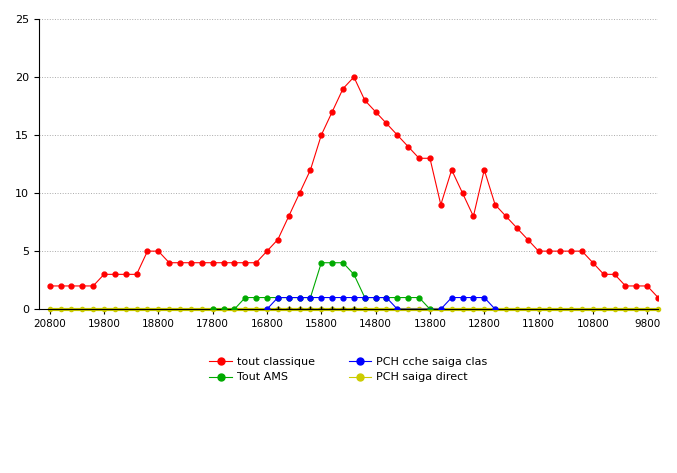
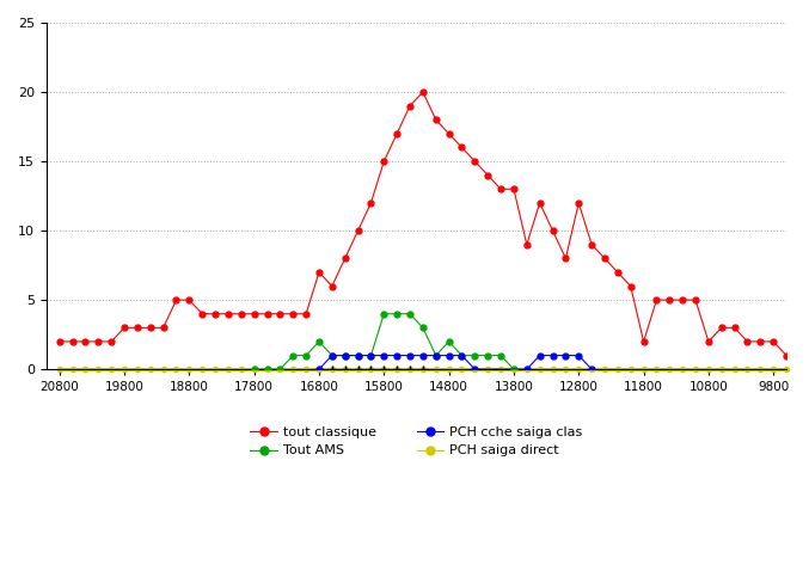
tout classique/16800: 5 -> 7
Tout AMS/16800: 1 -> 2
Tout AMS/14800: 1 -> 2
tout classique/11800: 5 -> 2
tout classique/10800: 4 -> 2
